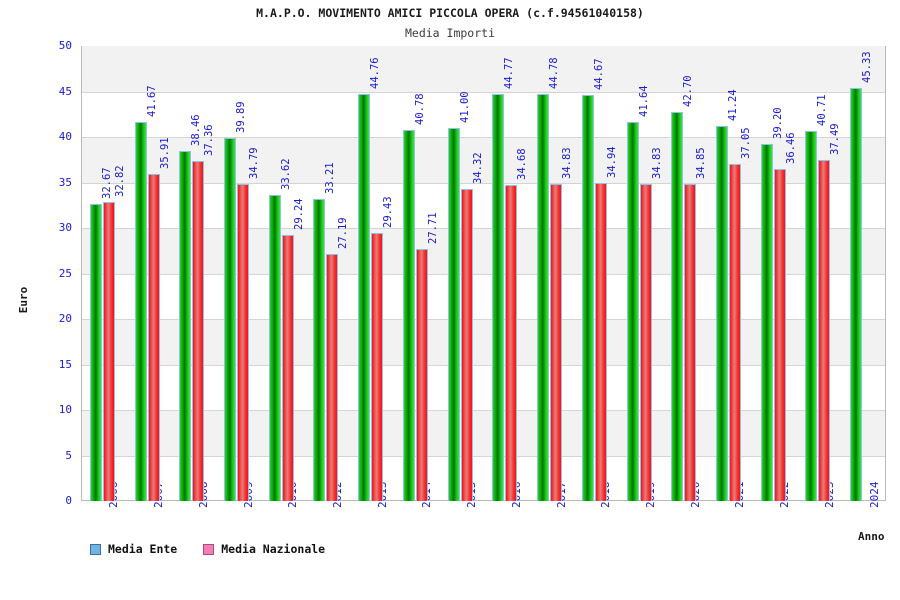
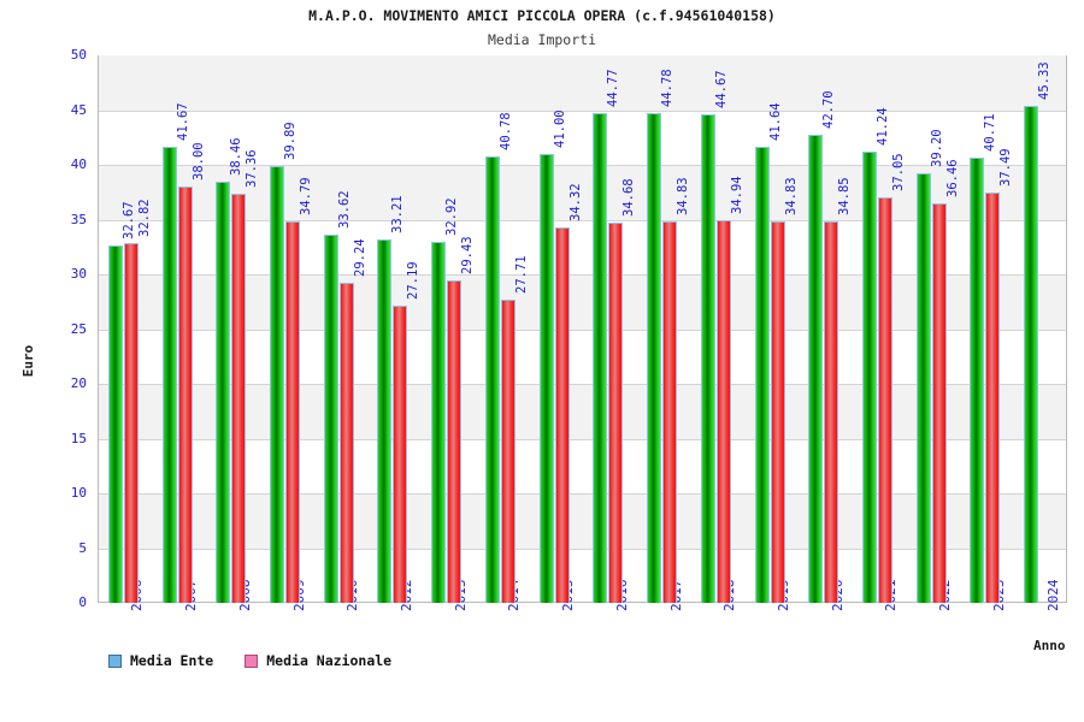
Media Nazionale/2007: 35.91 -> 38.00
Media Ente/2013: 44.76 -> 32.92
